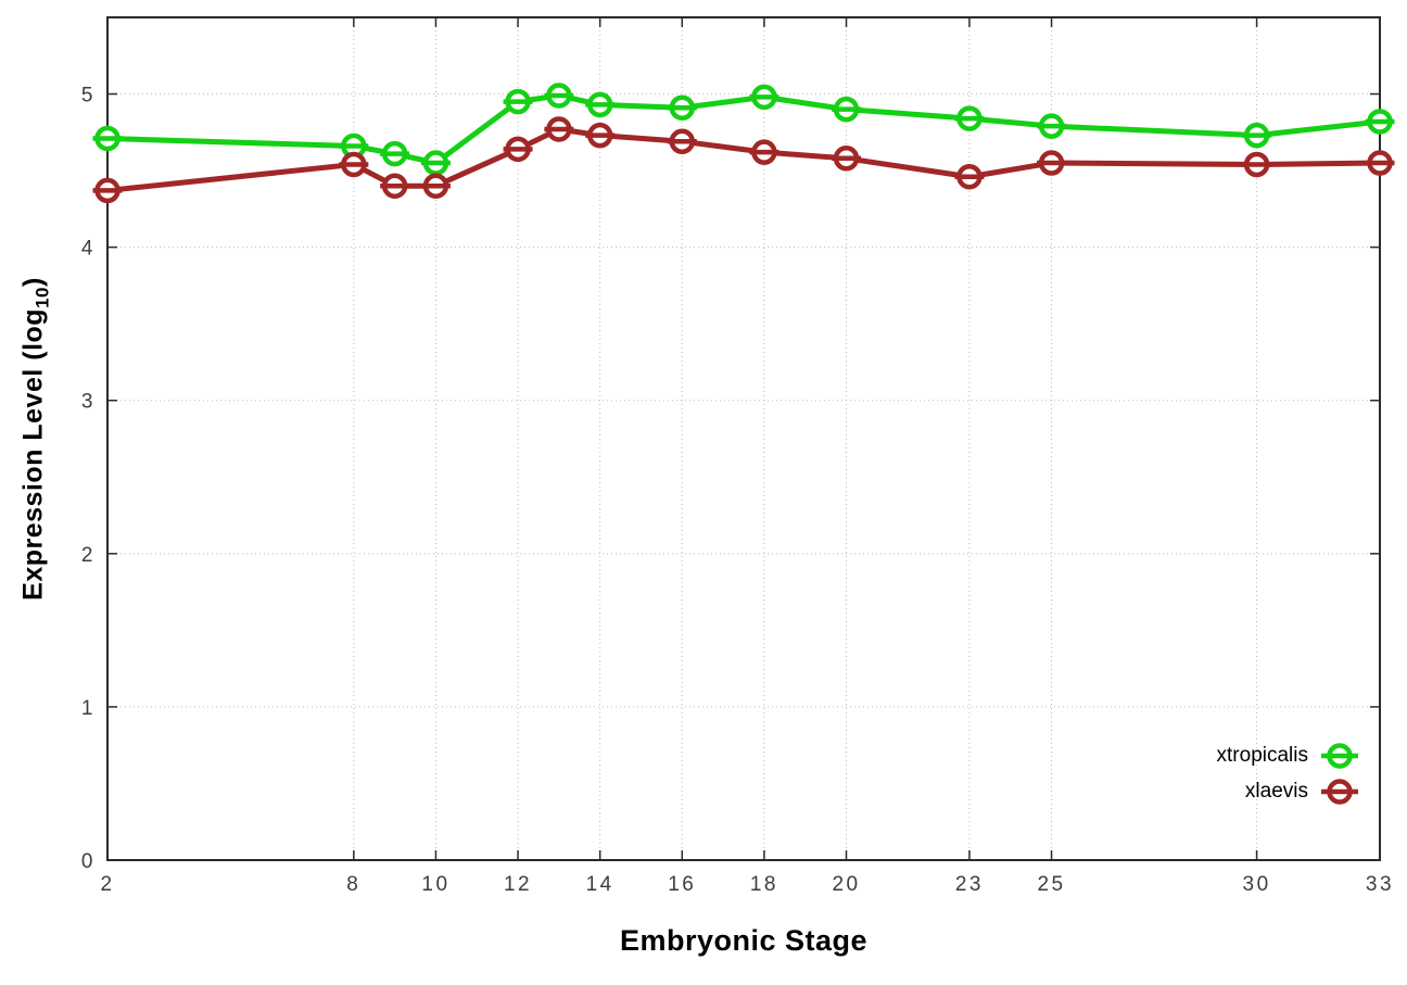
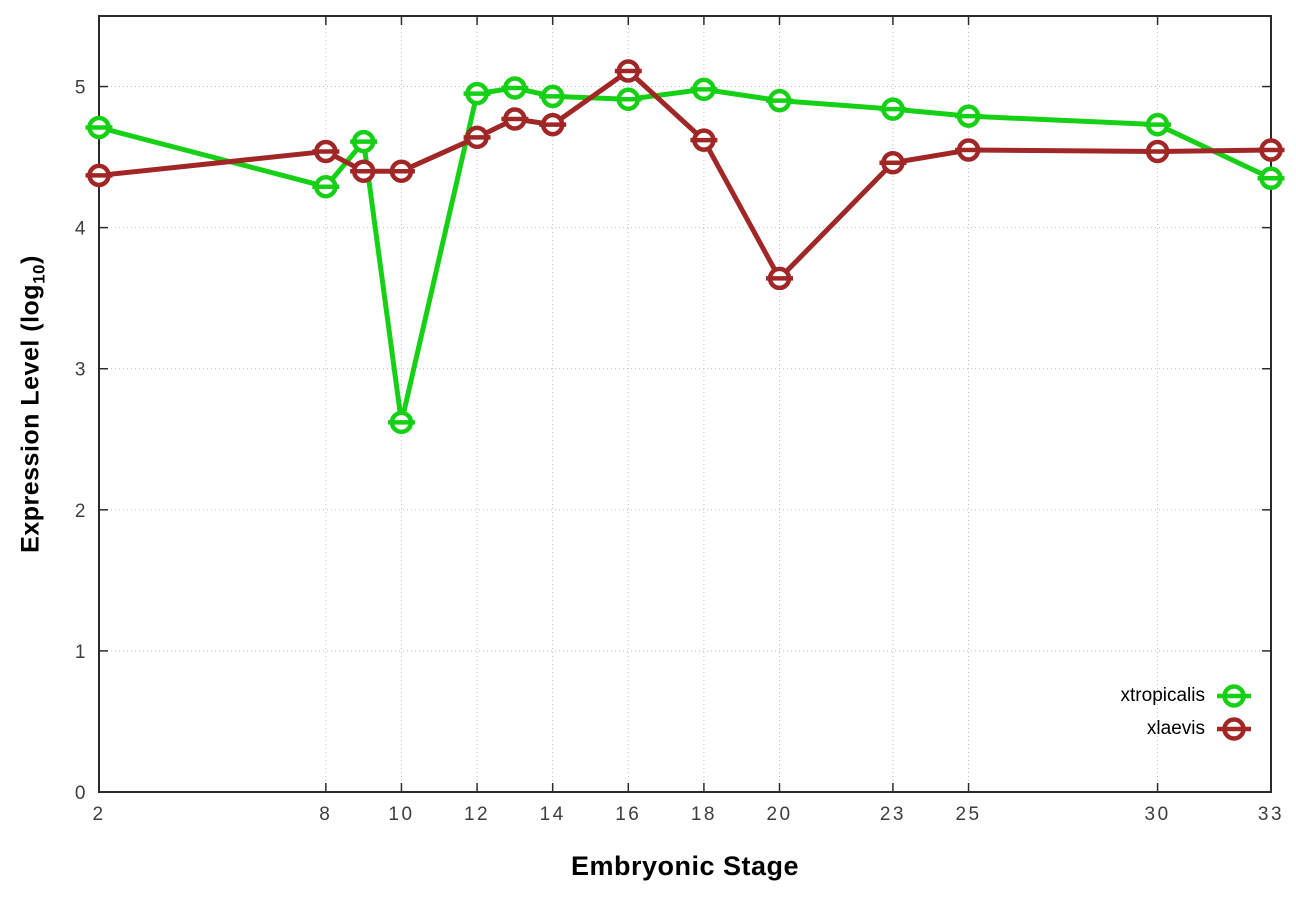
xtropicalis/8: 4.66 -> 4.29
xtropicalis/10: 4.55 -> 2.62
xlaevis/16: 4.69 -> 5.11
xlaevis/20: 4.58 -> 3.64
xtropicalis/33: 4.82 -> 4.35
